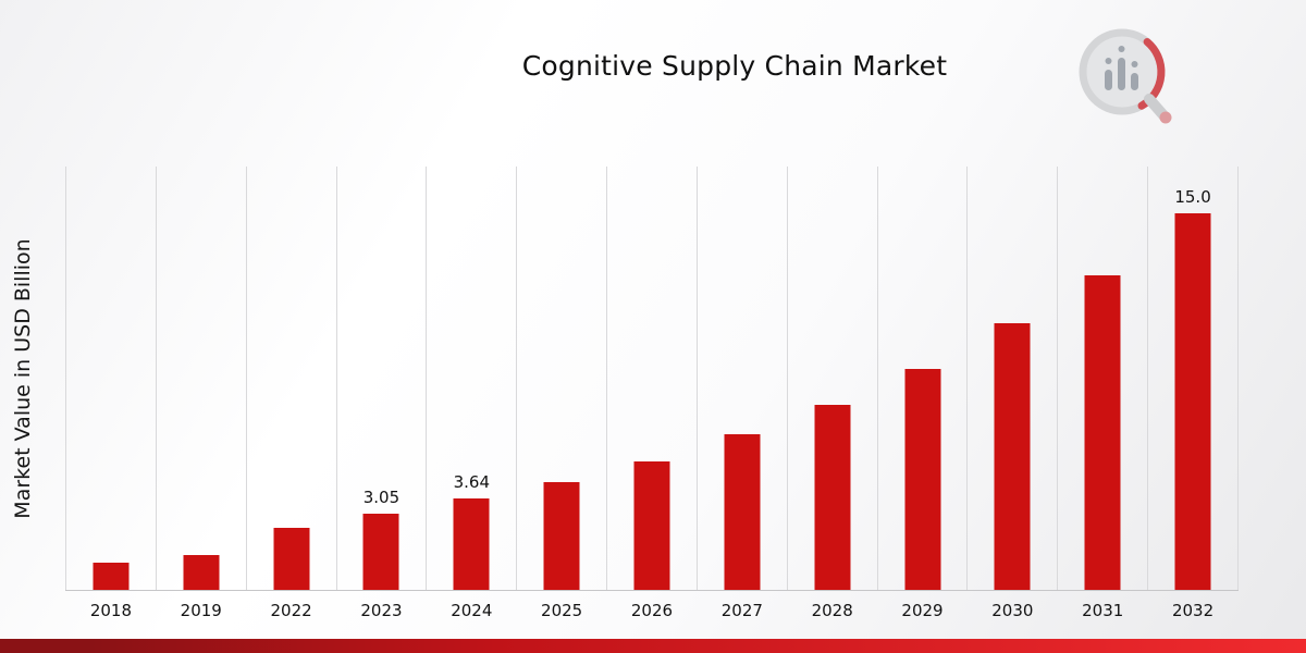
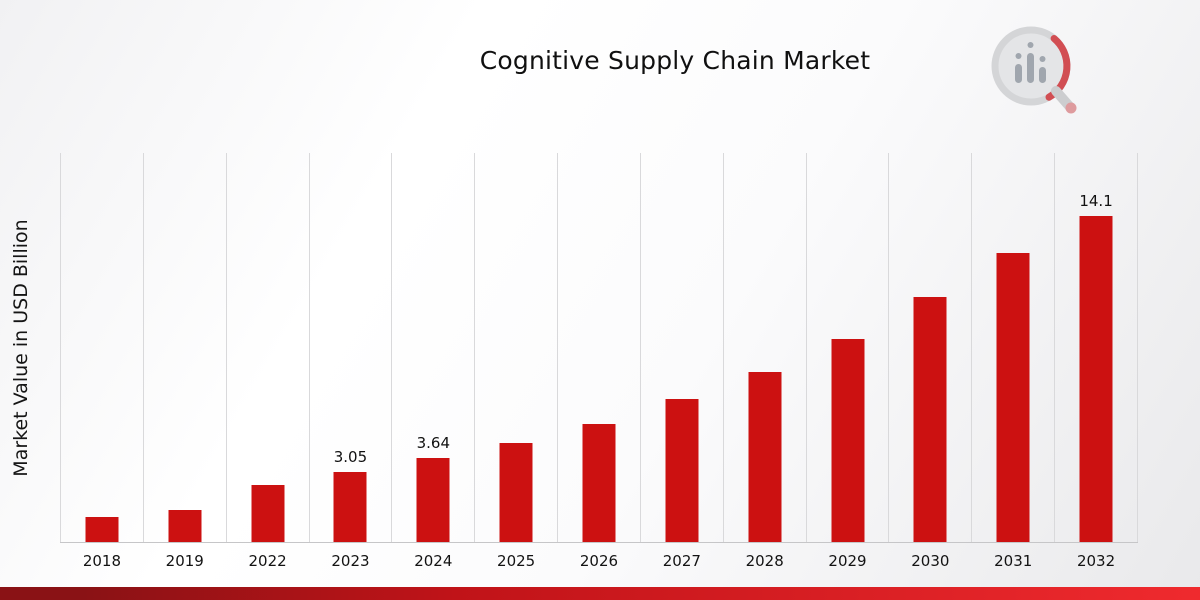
2032: 15.0 -> 14.1
